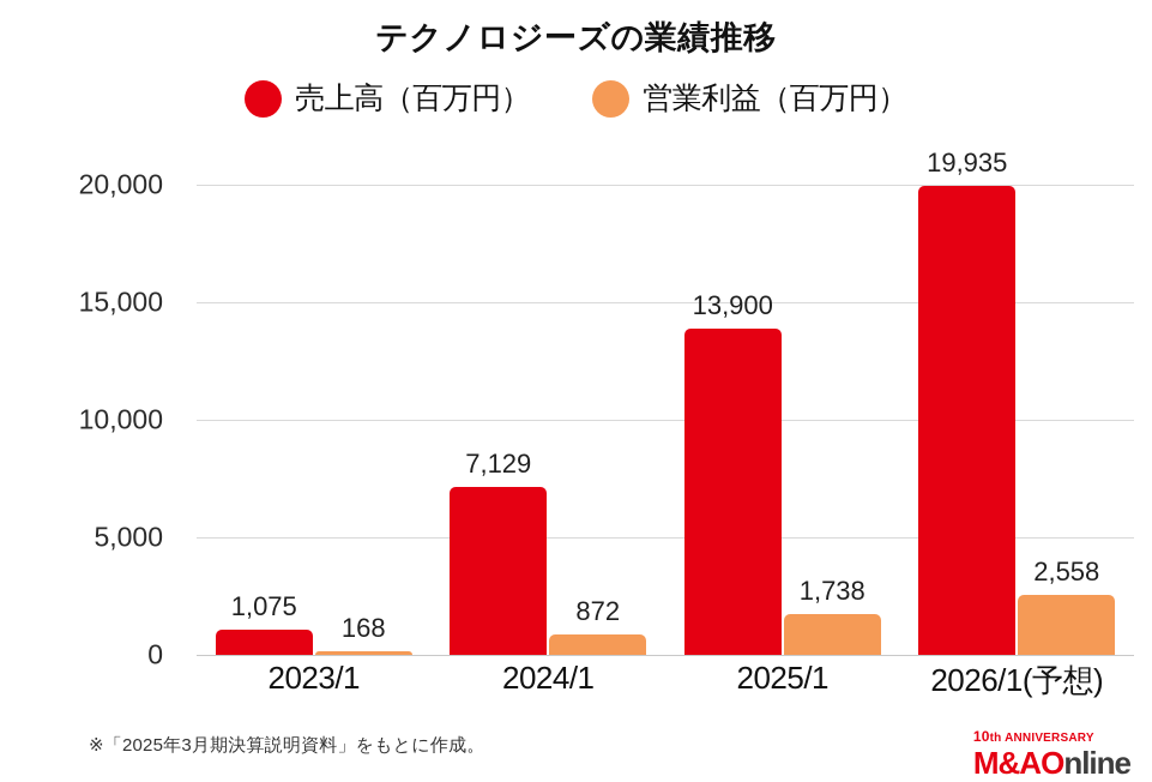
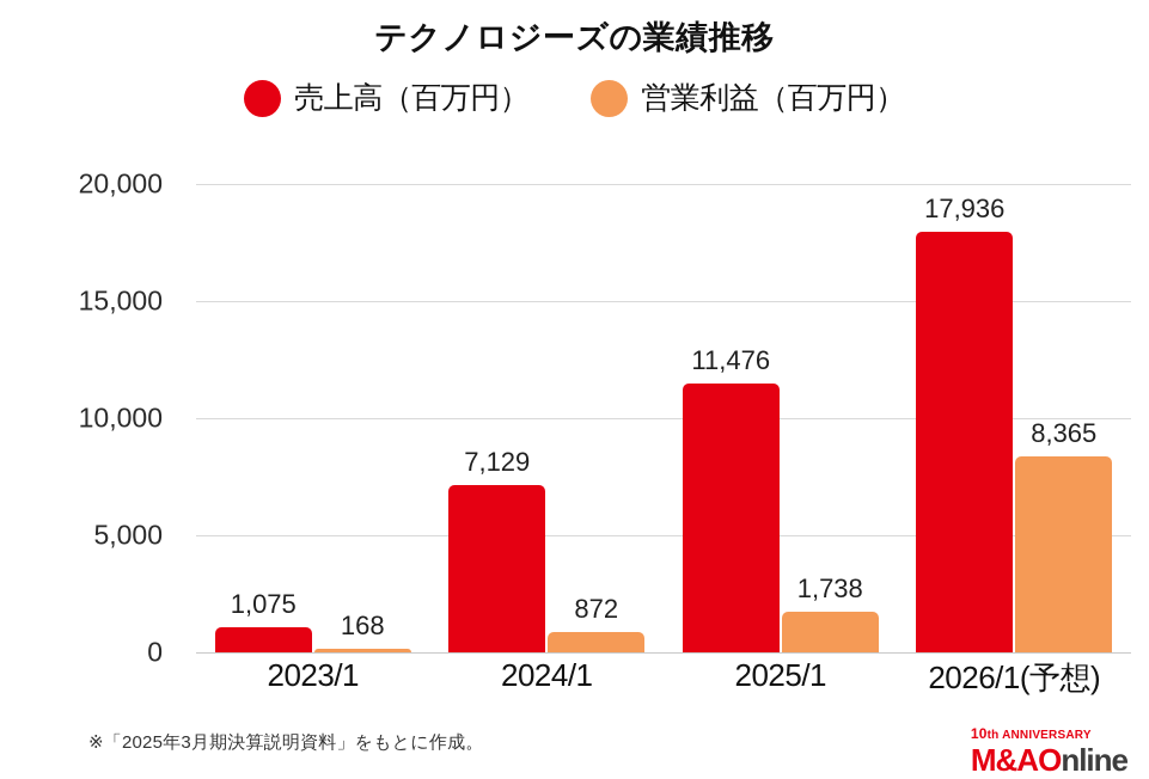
売上高（百万円）/2025/1: 13,900 -> 11,476
売上高（百万円）/2026/1(予想): 19,935 -> 17,936
営業利益（百万円）/2026/1(予想): 2,558 -> 8,365
